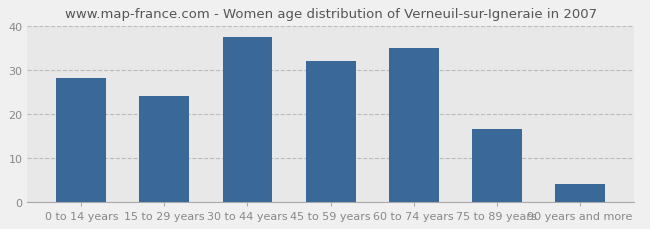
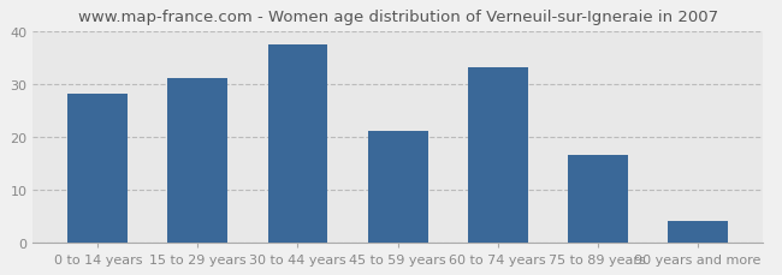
15 to 29 years: 24.0 -> 31.0
45 to 59 years: 32.0 -> 21.0
60 to 74 years: 35.0 -> 33.0
